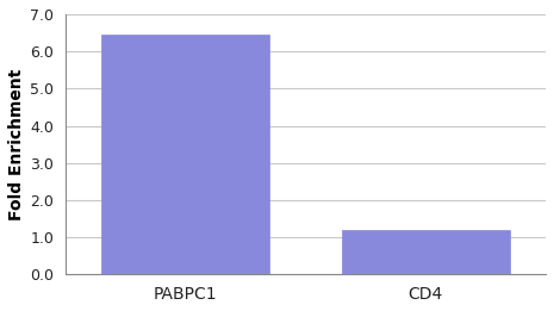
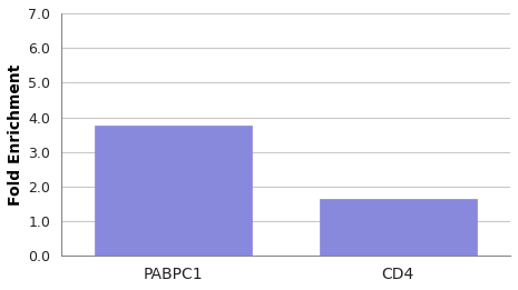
PABPC1: 6.45 -> 3.75
CD4: 1.20 -> 1.65
